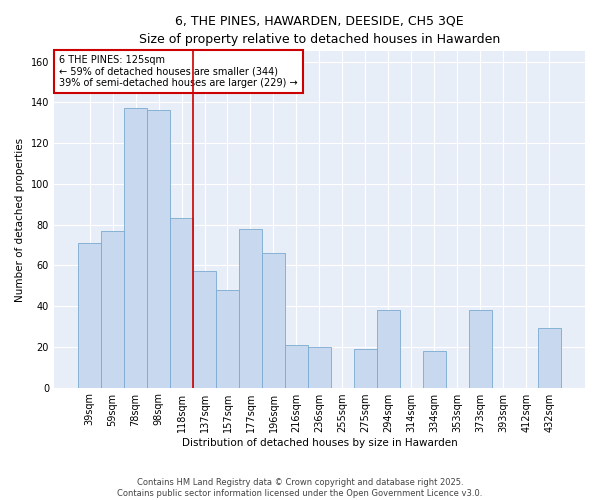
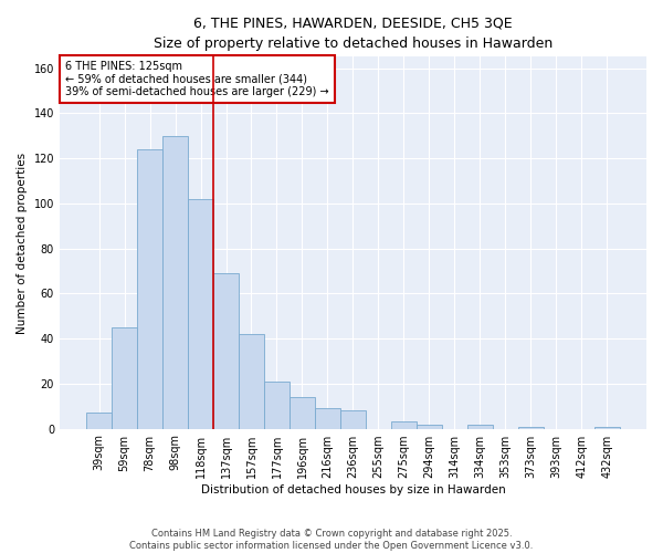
39sqm: 71 -> 7
59sqm: 77 -> 45
78sqm: 137 -> 124
98sqm: 136 -> 130
118sqm: 83 -> 102
137sqm: 57 -> 69
157sqm: 48 -> 42
177sqm: 78 -> 21
196sqm: 66 -> 14
216sqm: 21 -> 9
236sqm: 20 -> 8
275sqm: 19 -> 3
294sqm: 38 -> 2
334sqm: 18 -> 2
373sqm: 38 -> 1
432sqm: 29 -> 1
